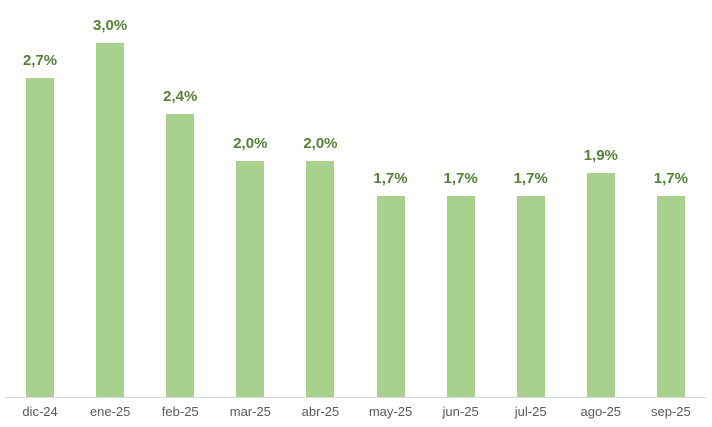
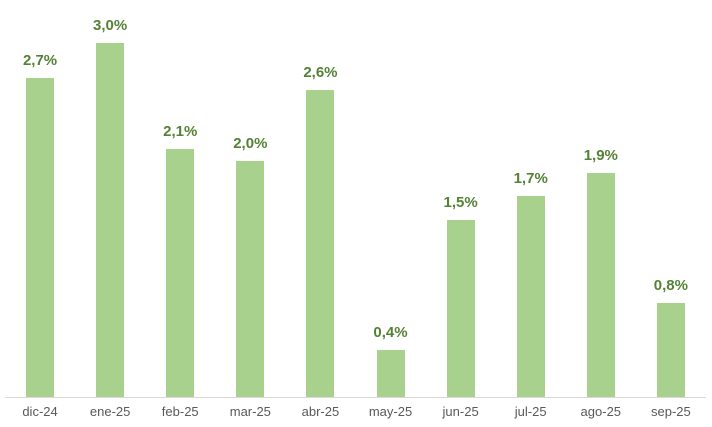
feb-25: 2,4% -> 2,1%
abr-25: 2,0% -> 2,6%
may-25: 1,7% -> 0,4%
jun-25: 1,7% -> 1,5%
sep-25: 1,7% -> 0,8%
